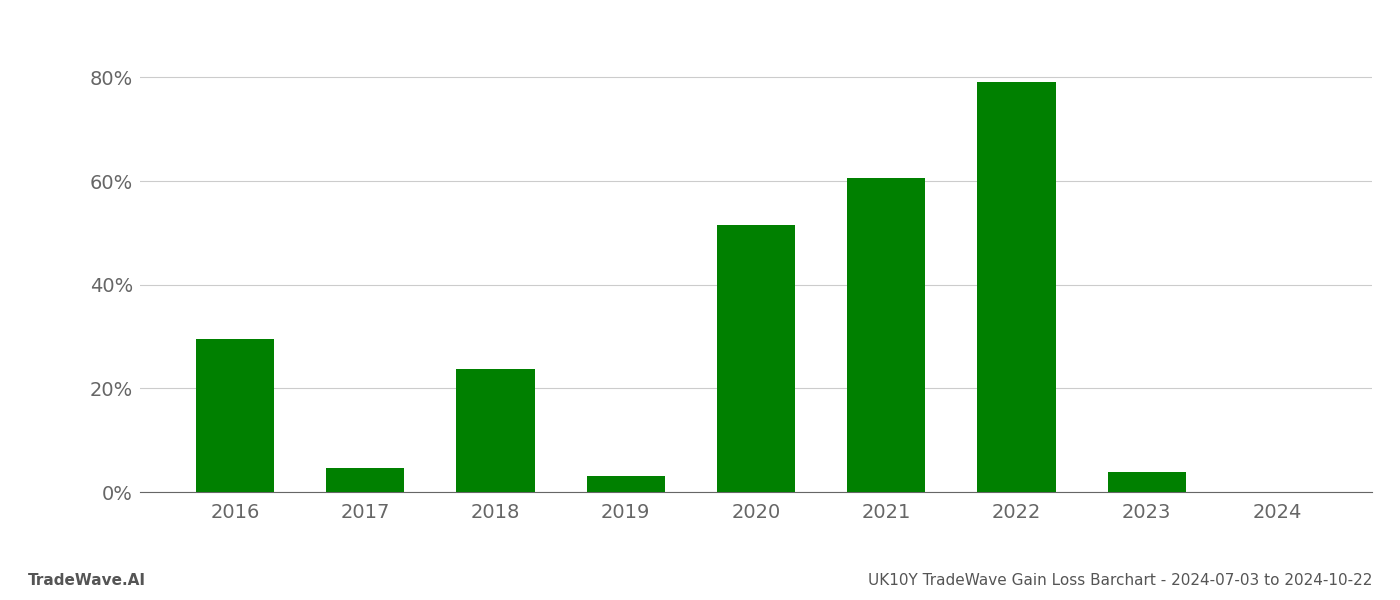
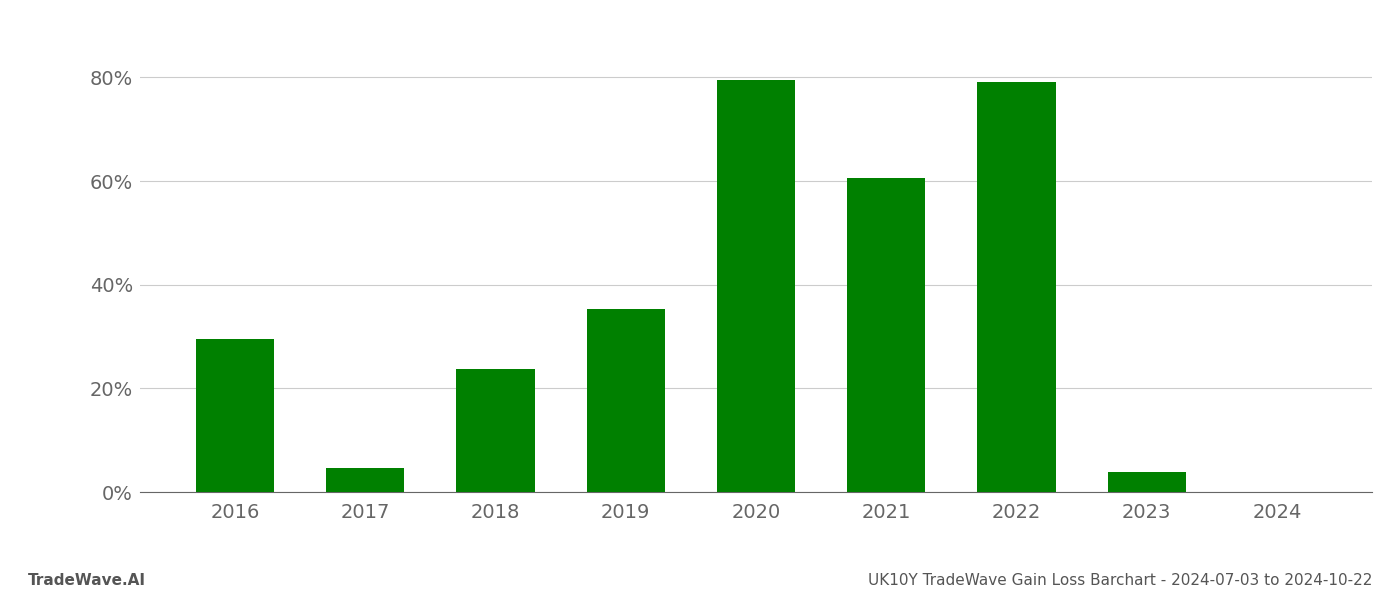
2019: 3.1% -> 35.4%
2020: 51.5% -> 79.6%
